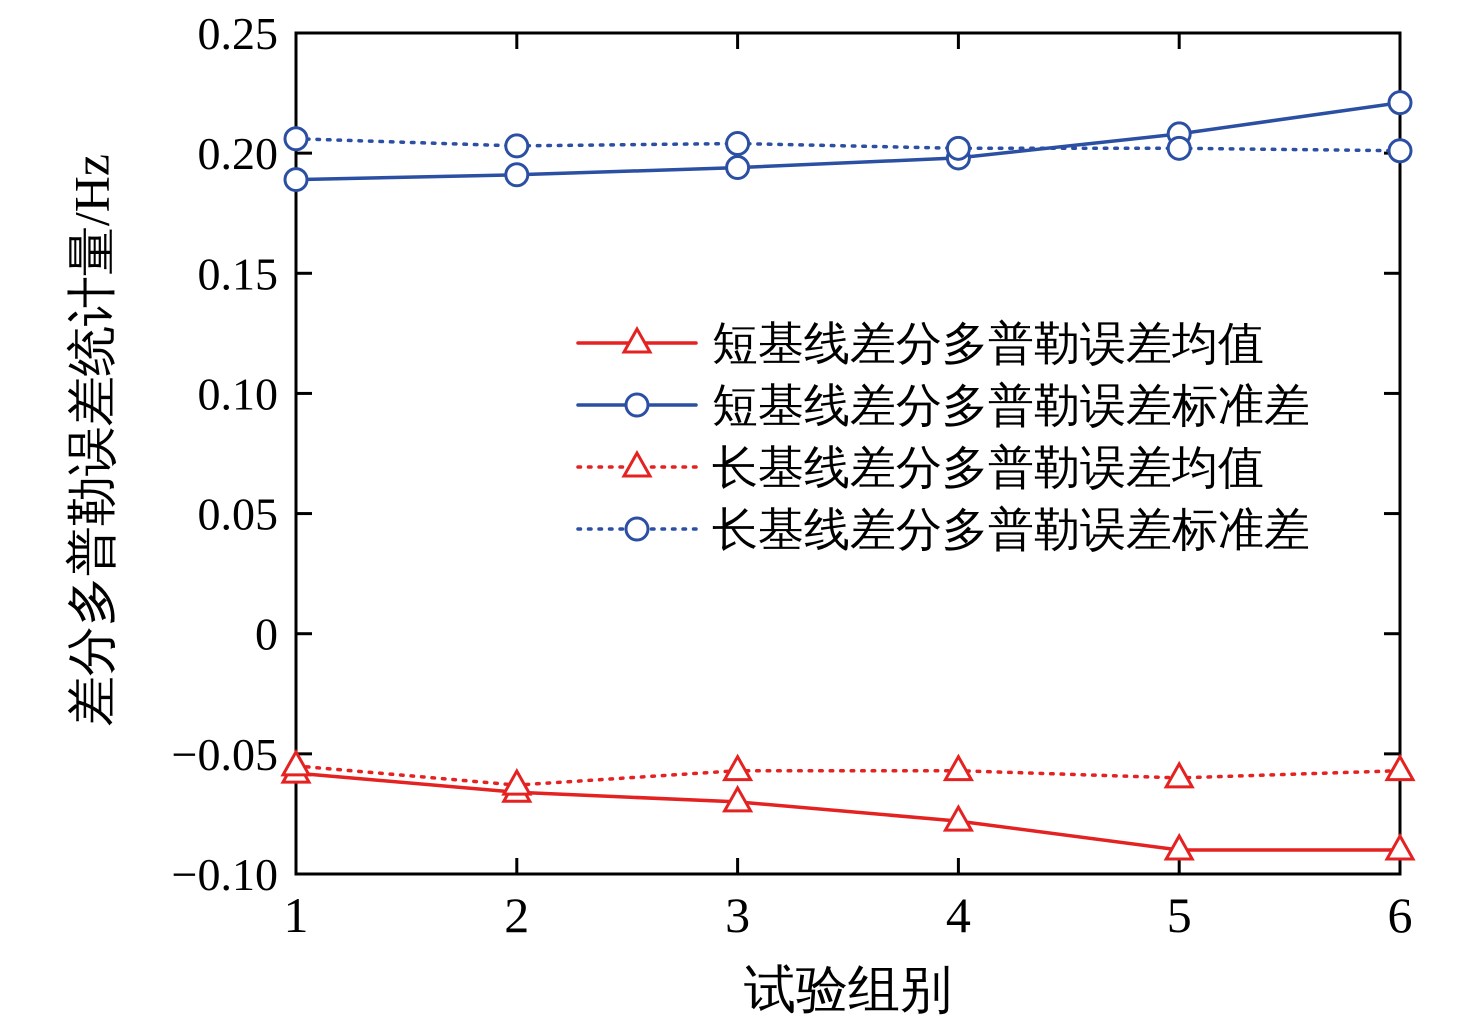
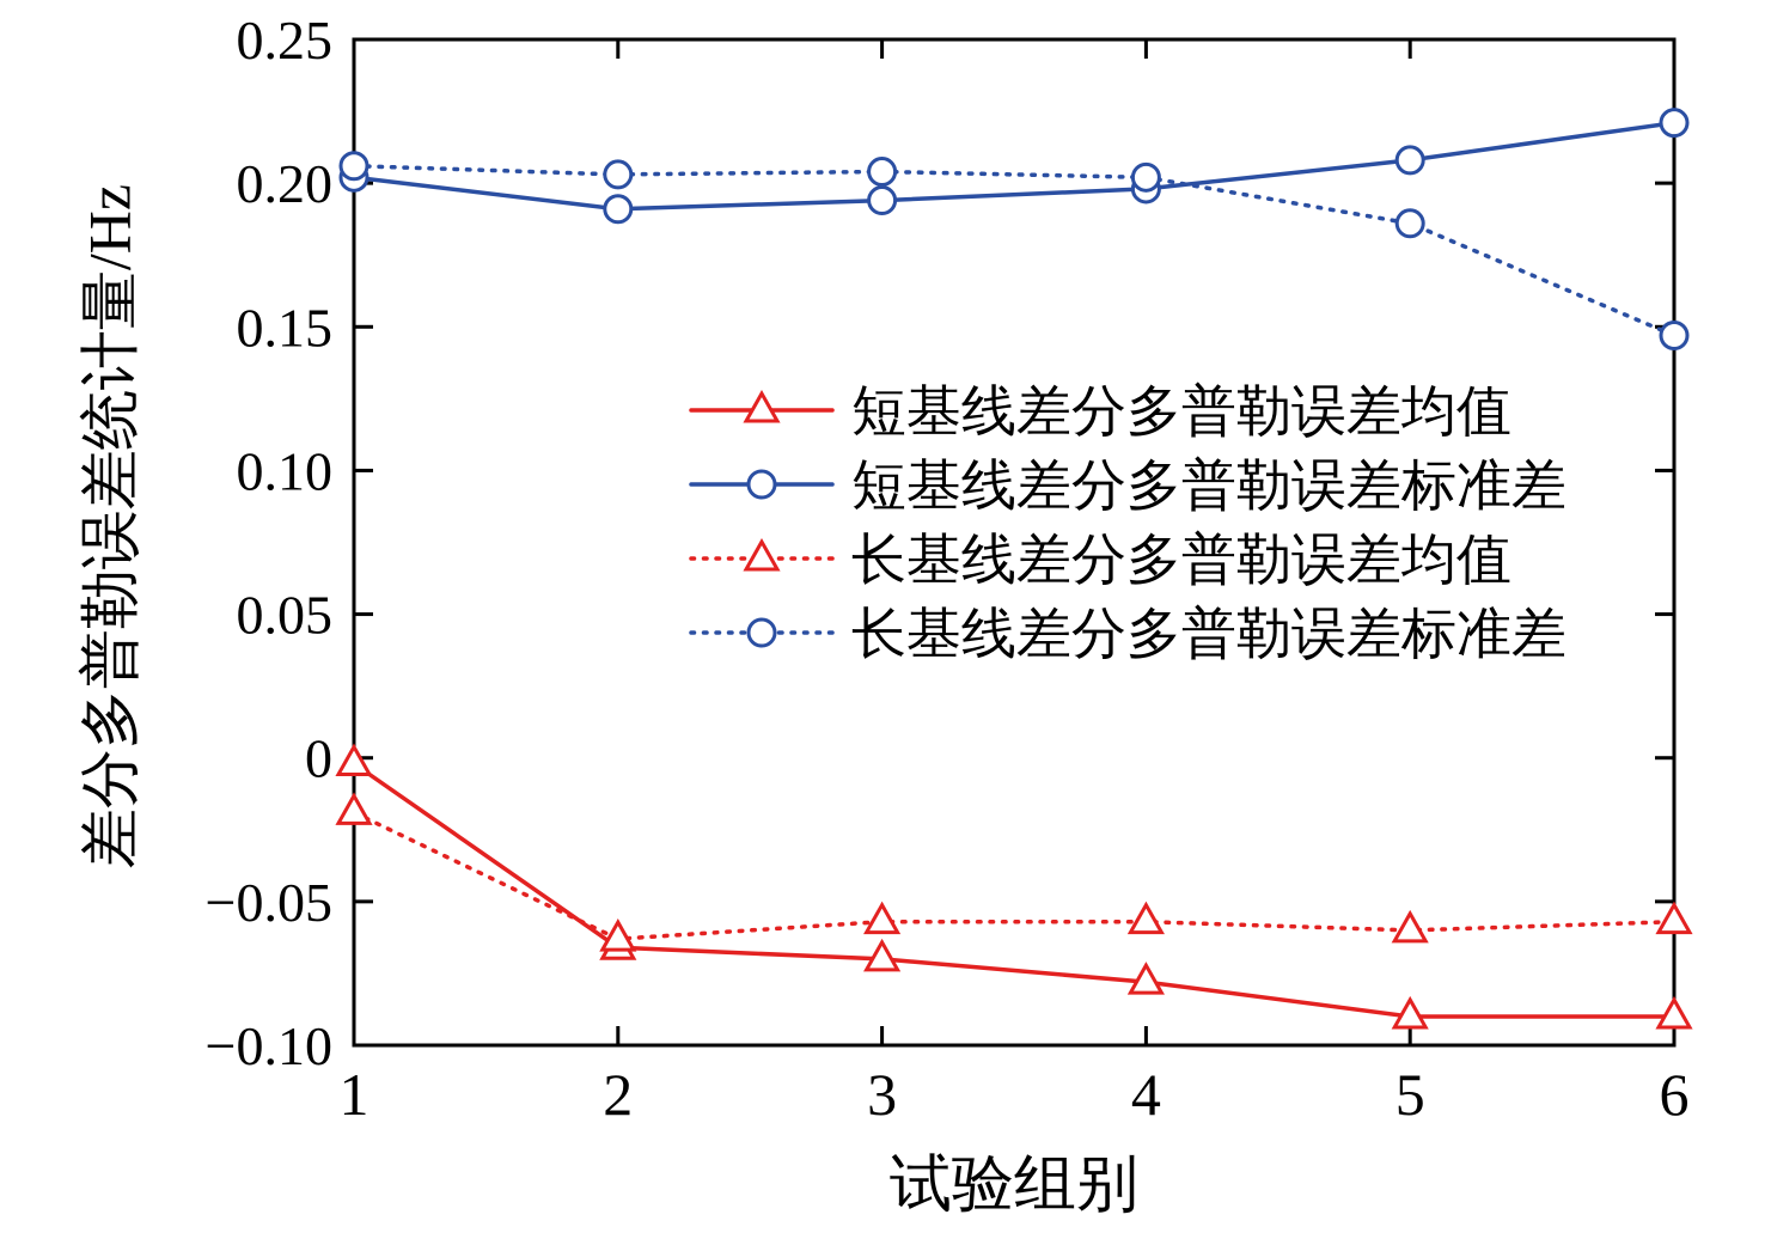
短基线差分多普勒误差均值/1: -0.058 -> -0.002
短基线差分多普勒误差标准差/1: 0.189 -> 0.202
长基线差分多普勒误差均值/1: -0.055 -> -0.019
长基线差分多普勒误差标准差/5: 0.202 -> 0.186
长基线差分多普勒误差标准差/6: 0.201 -> 0.147
